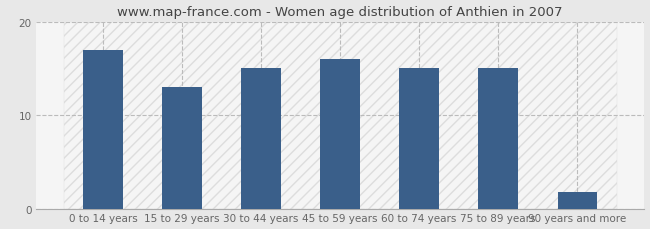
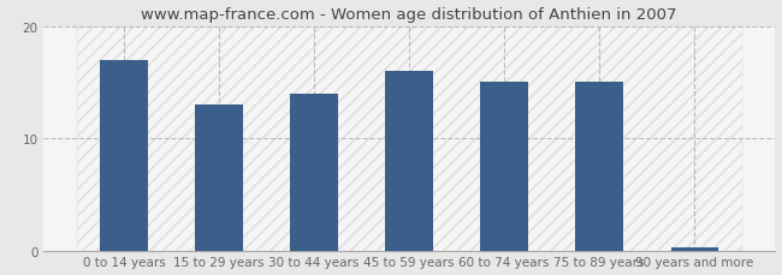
30 to 44 years: 15.0 -> 14.0
90 years and more: 1.8 -> 0.3
